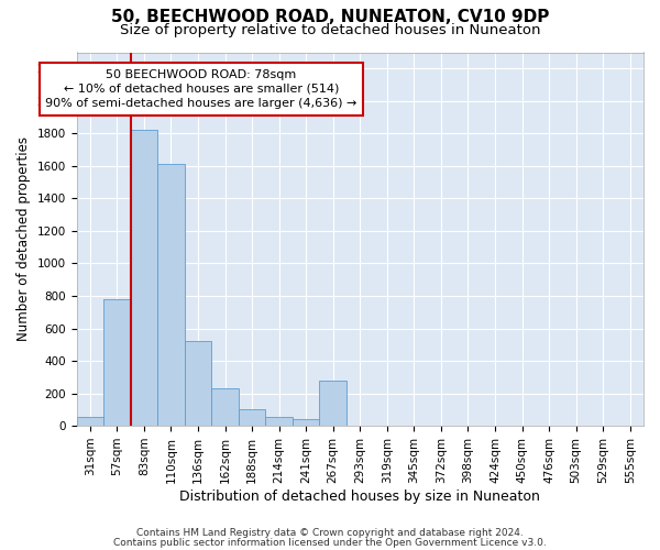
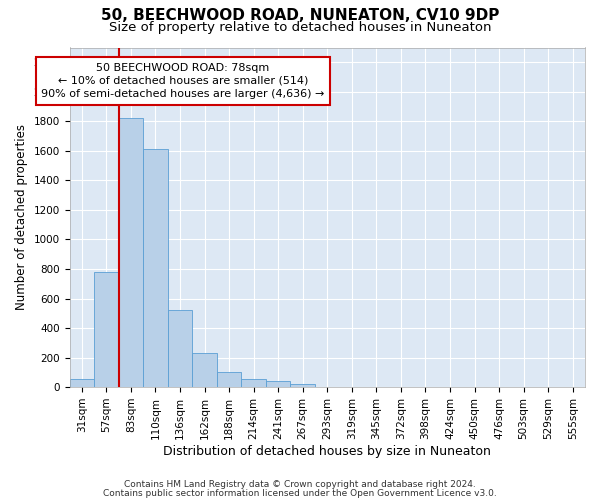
267sqm: 280 -> 20
